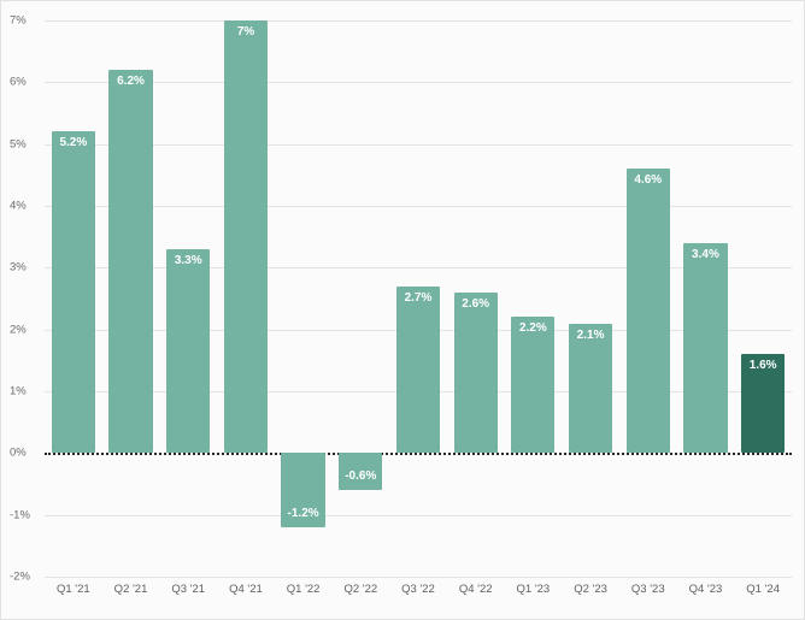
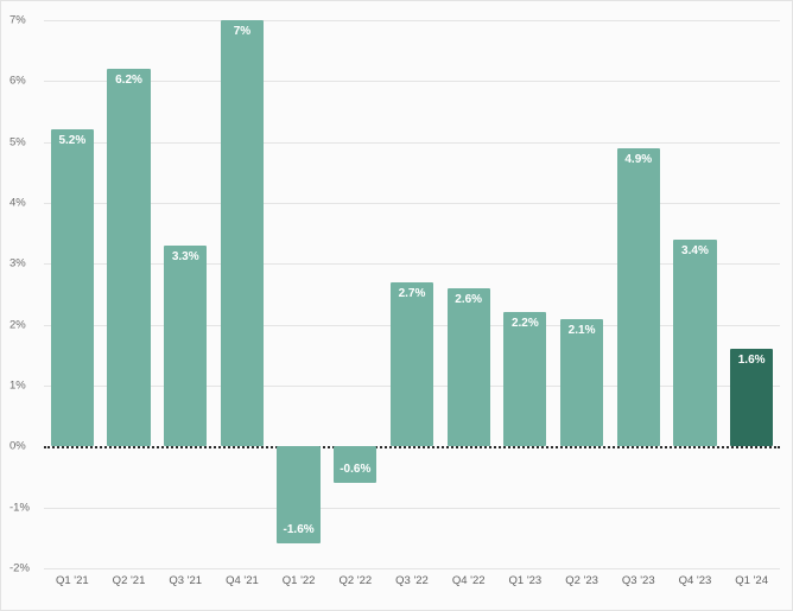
Q1 '22: -1.2% -> -1.6%
Q3 '23: 4.6% -> 4.9%
